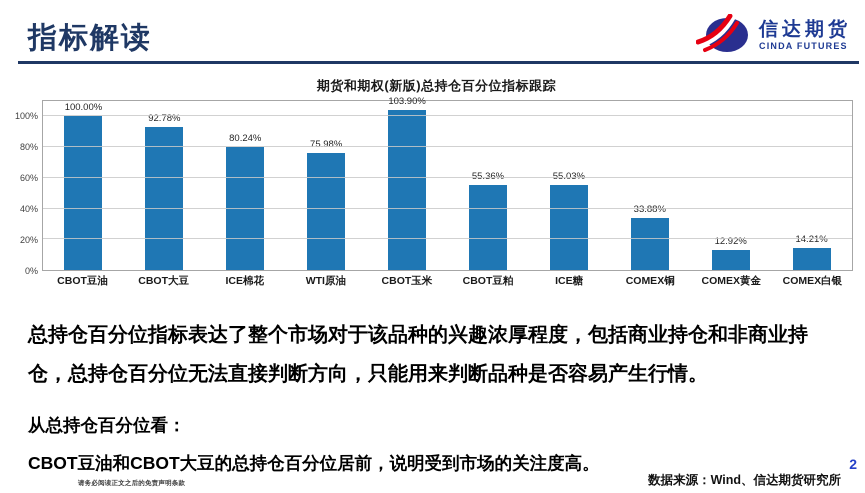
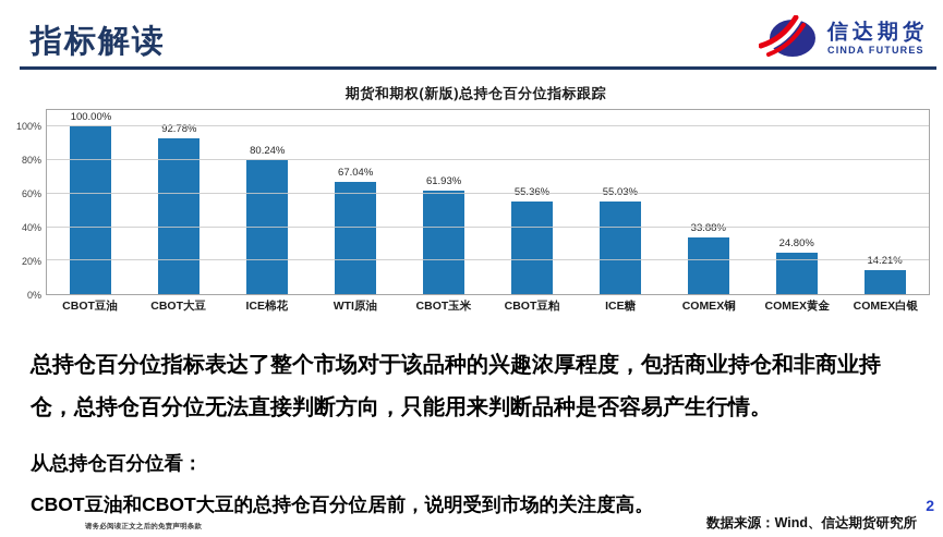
WTI原油: 75.98% -> 67.04%
CBOT玉米: 103.90% -> 61.93%
COMEX黄金: 12.92% -> 24.80%
